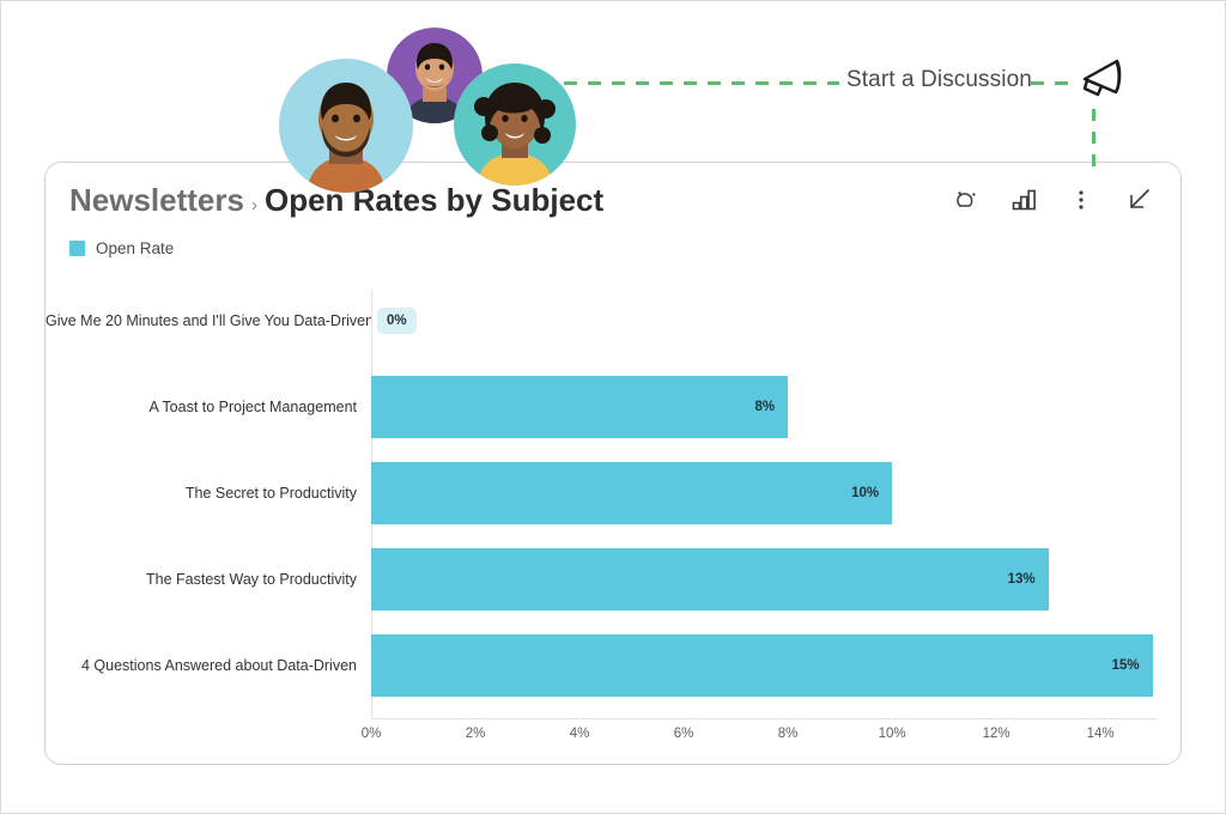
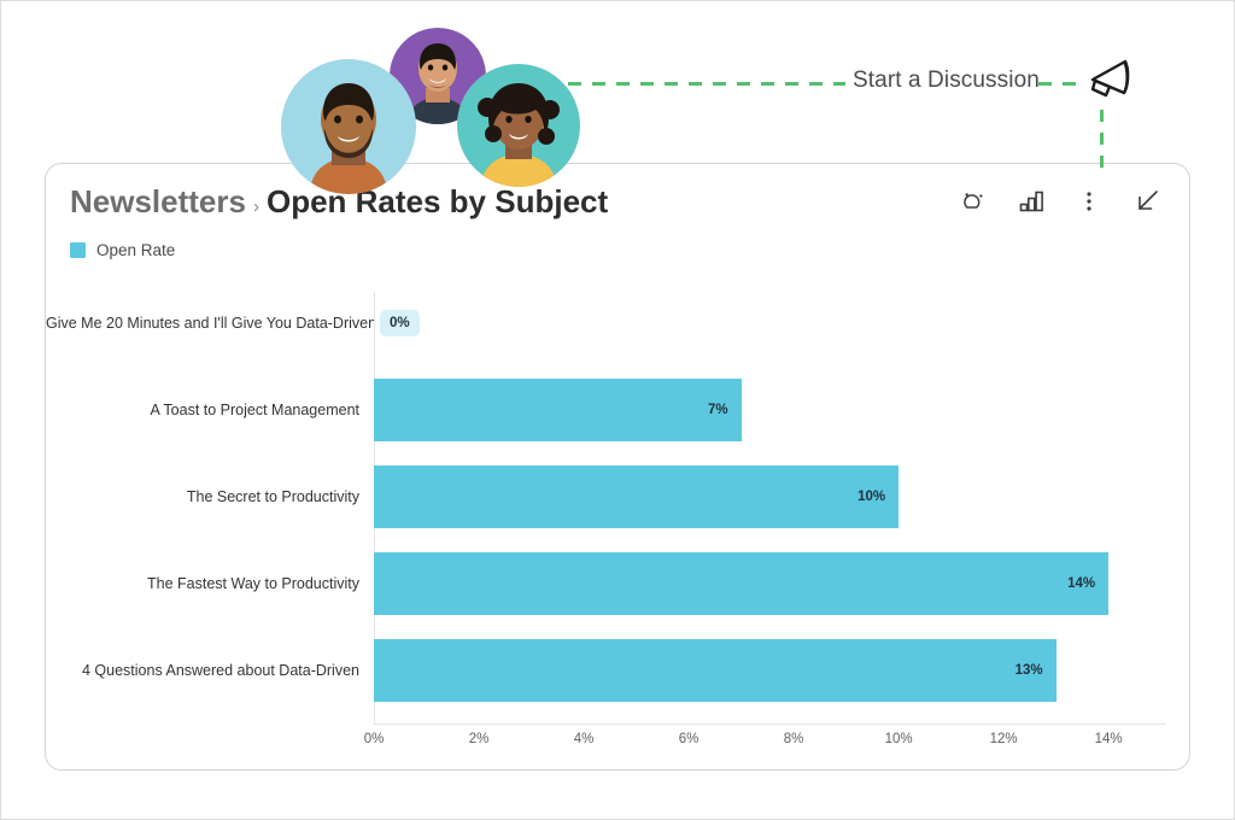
A Toast to Project Management: 8% -> 7%
The Fastest Way to Productivity: 13% -> 14%
4 Questions Answered about Data-Driven: 15% -> 13%
